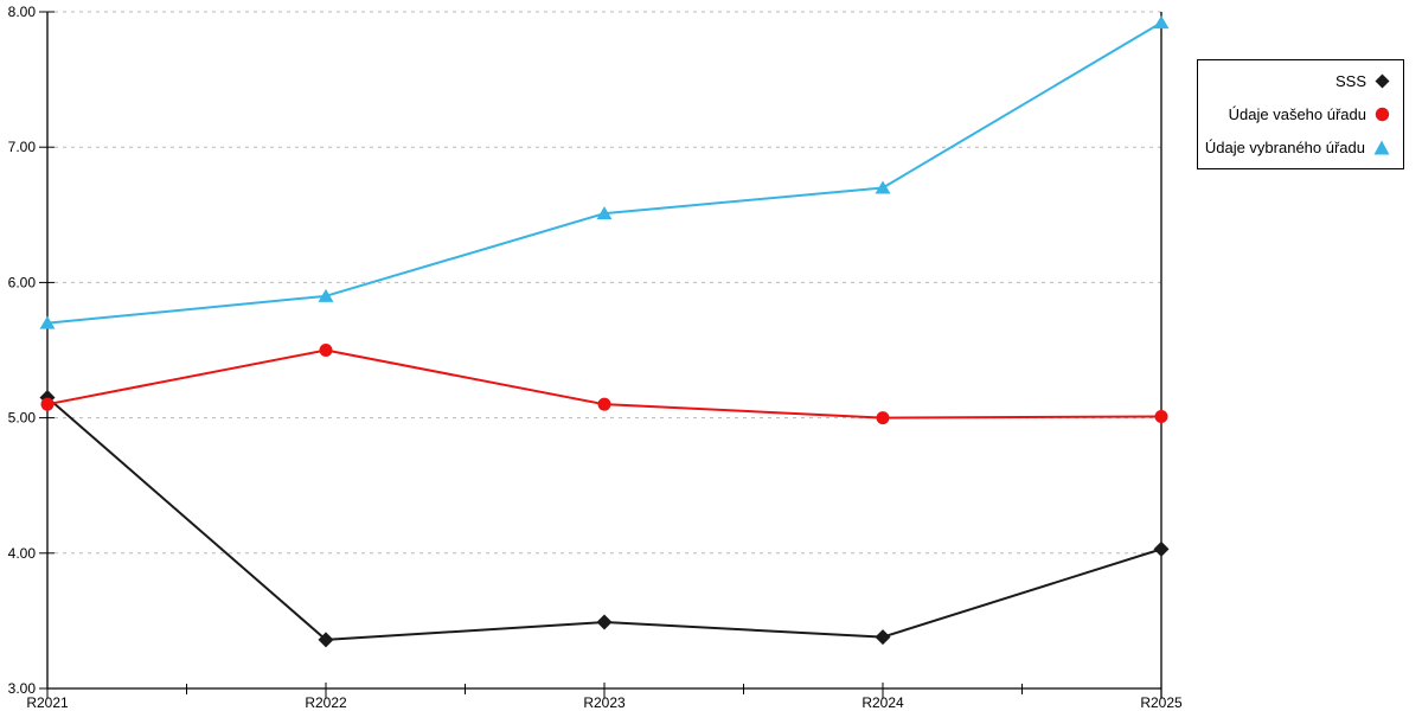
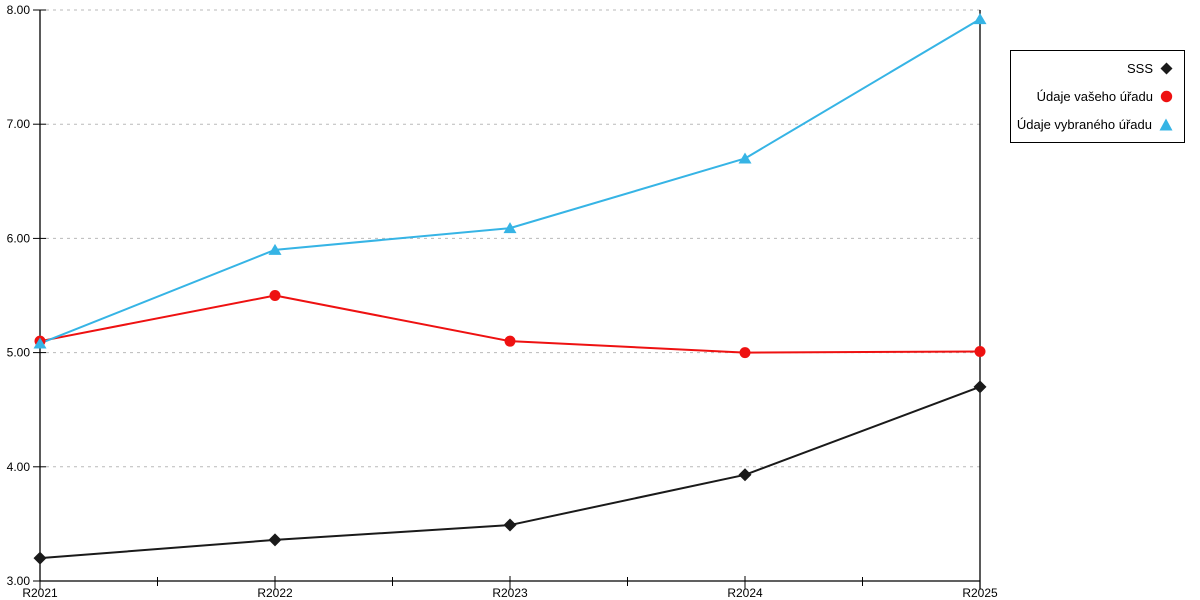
SSS/R2021: 5.15 -> 3.20
Údaje vybraného úřadu/R2021: 5.70 -> 5.08
Údaje vybraného úřadu/R2023: 6.51 -> 6.09
SSS/R2024: 3.38 -> 3.93
SSS/R2025: 4.03 -> 4.70
